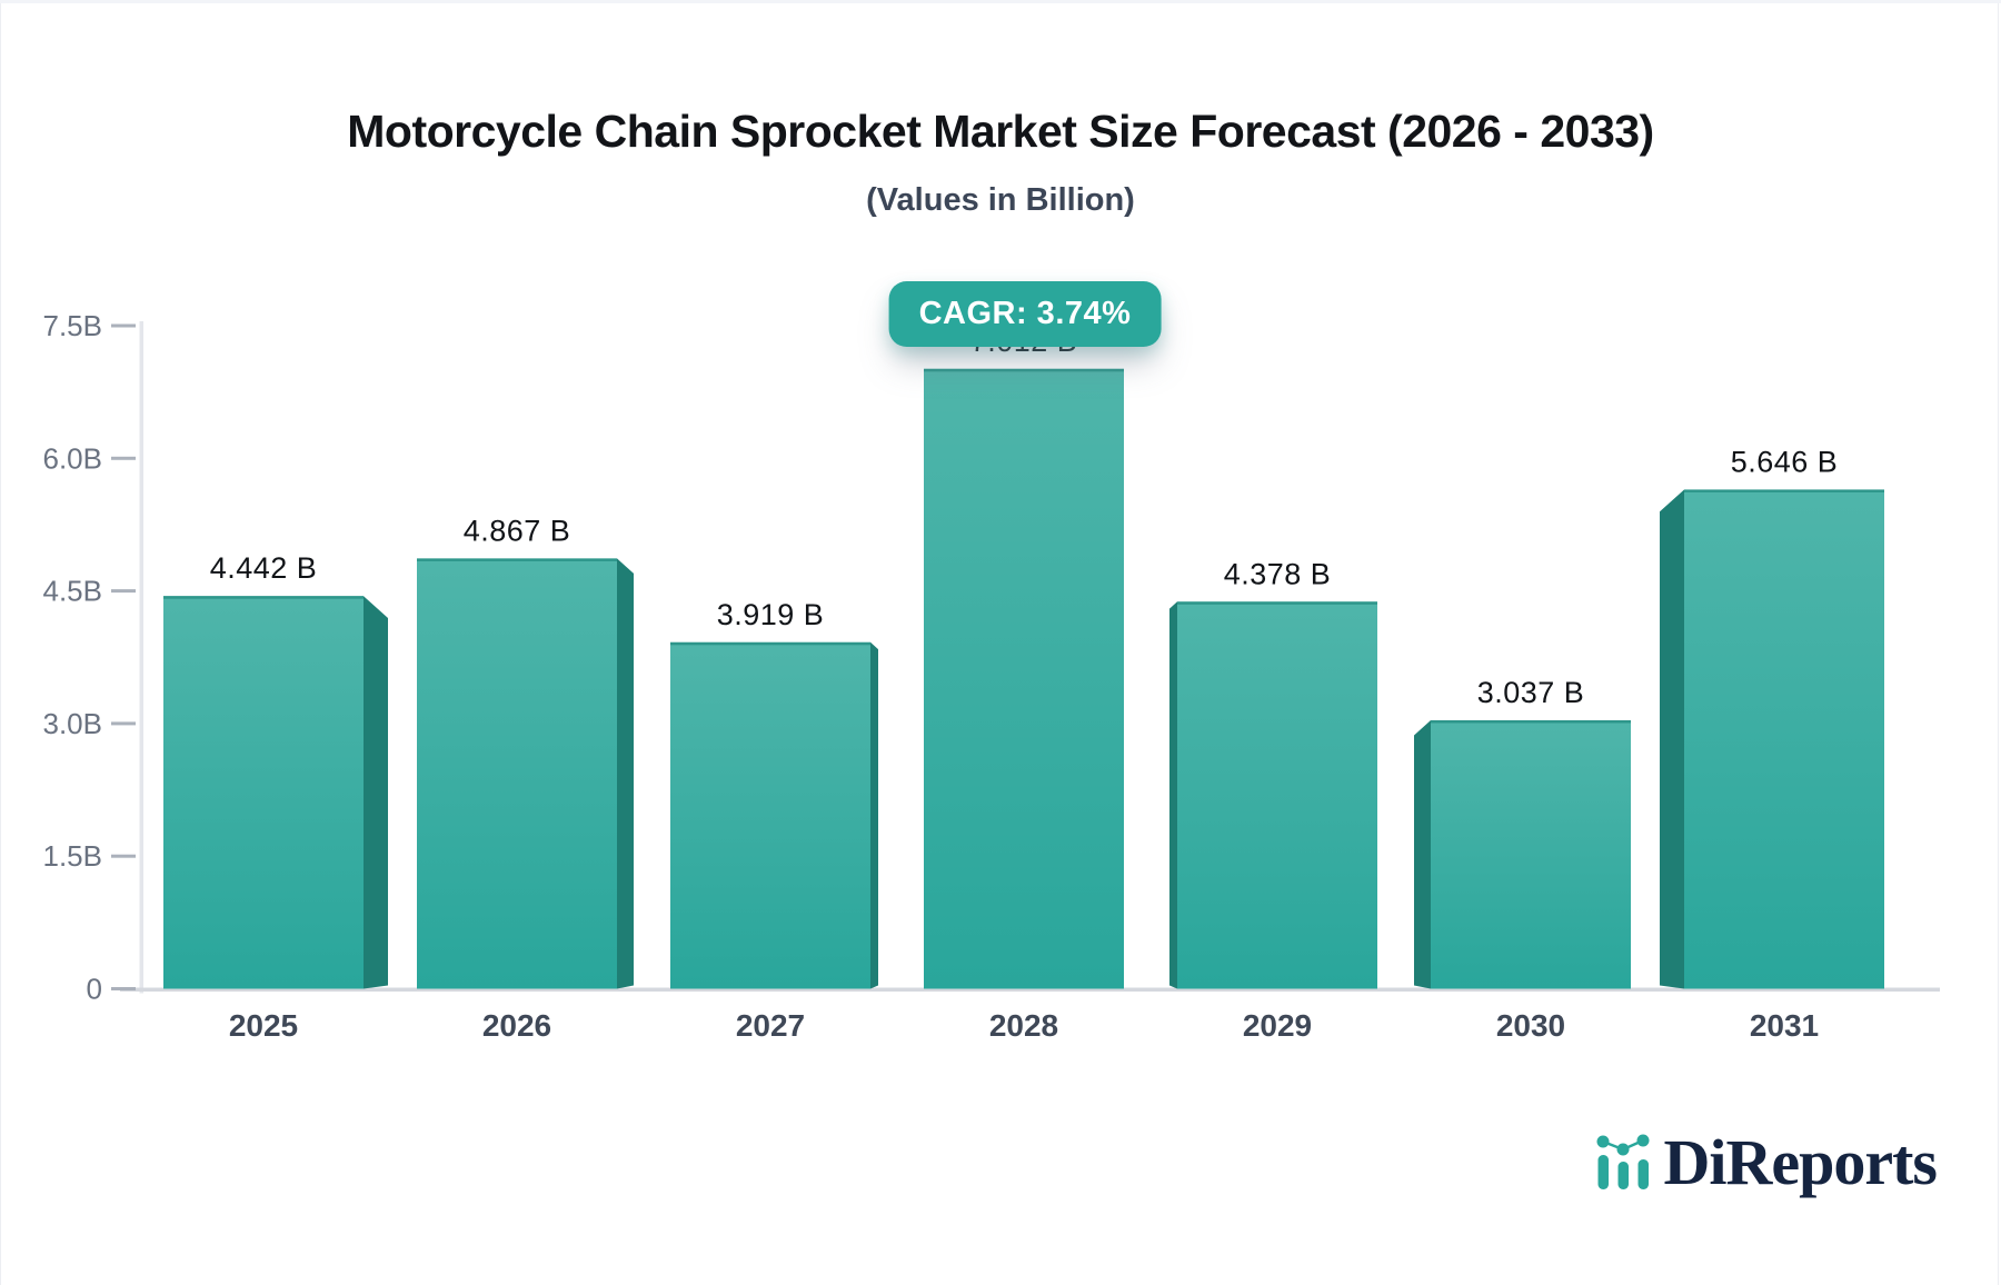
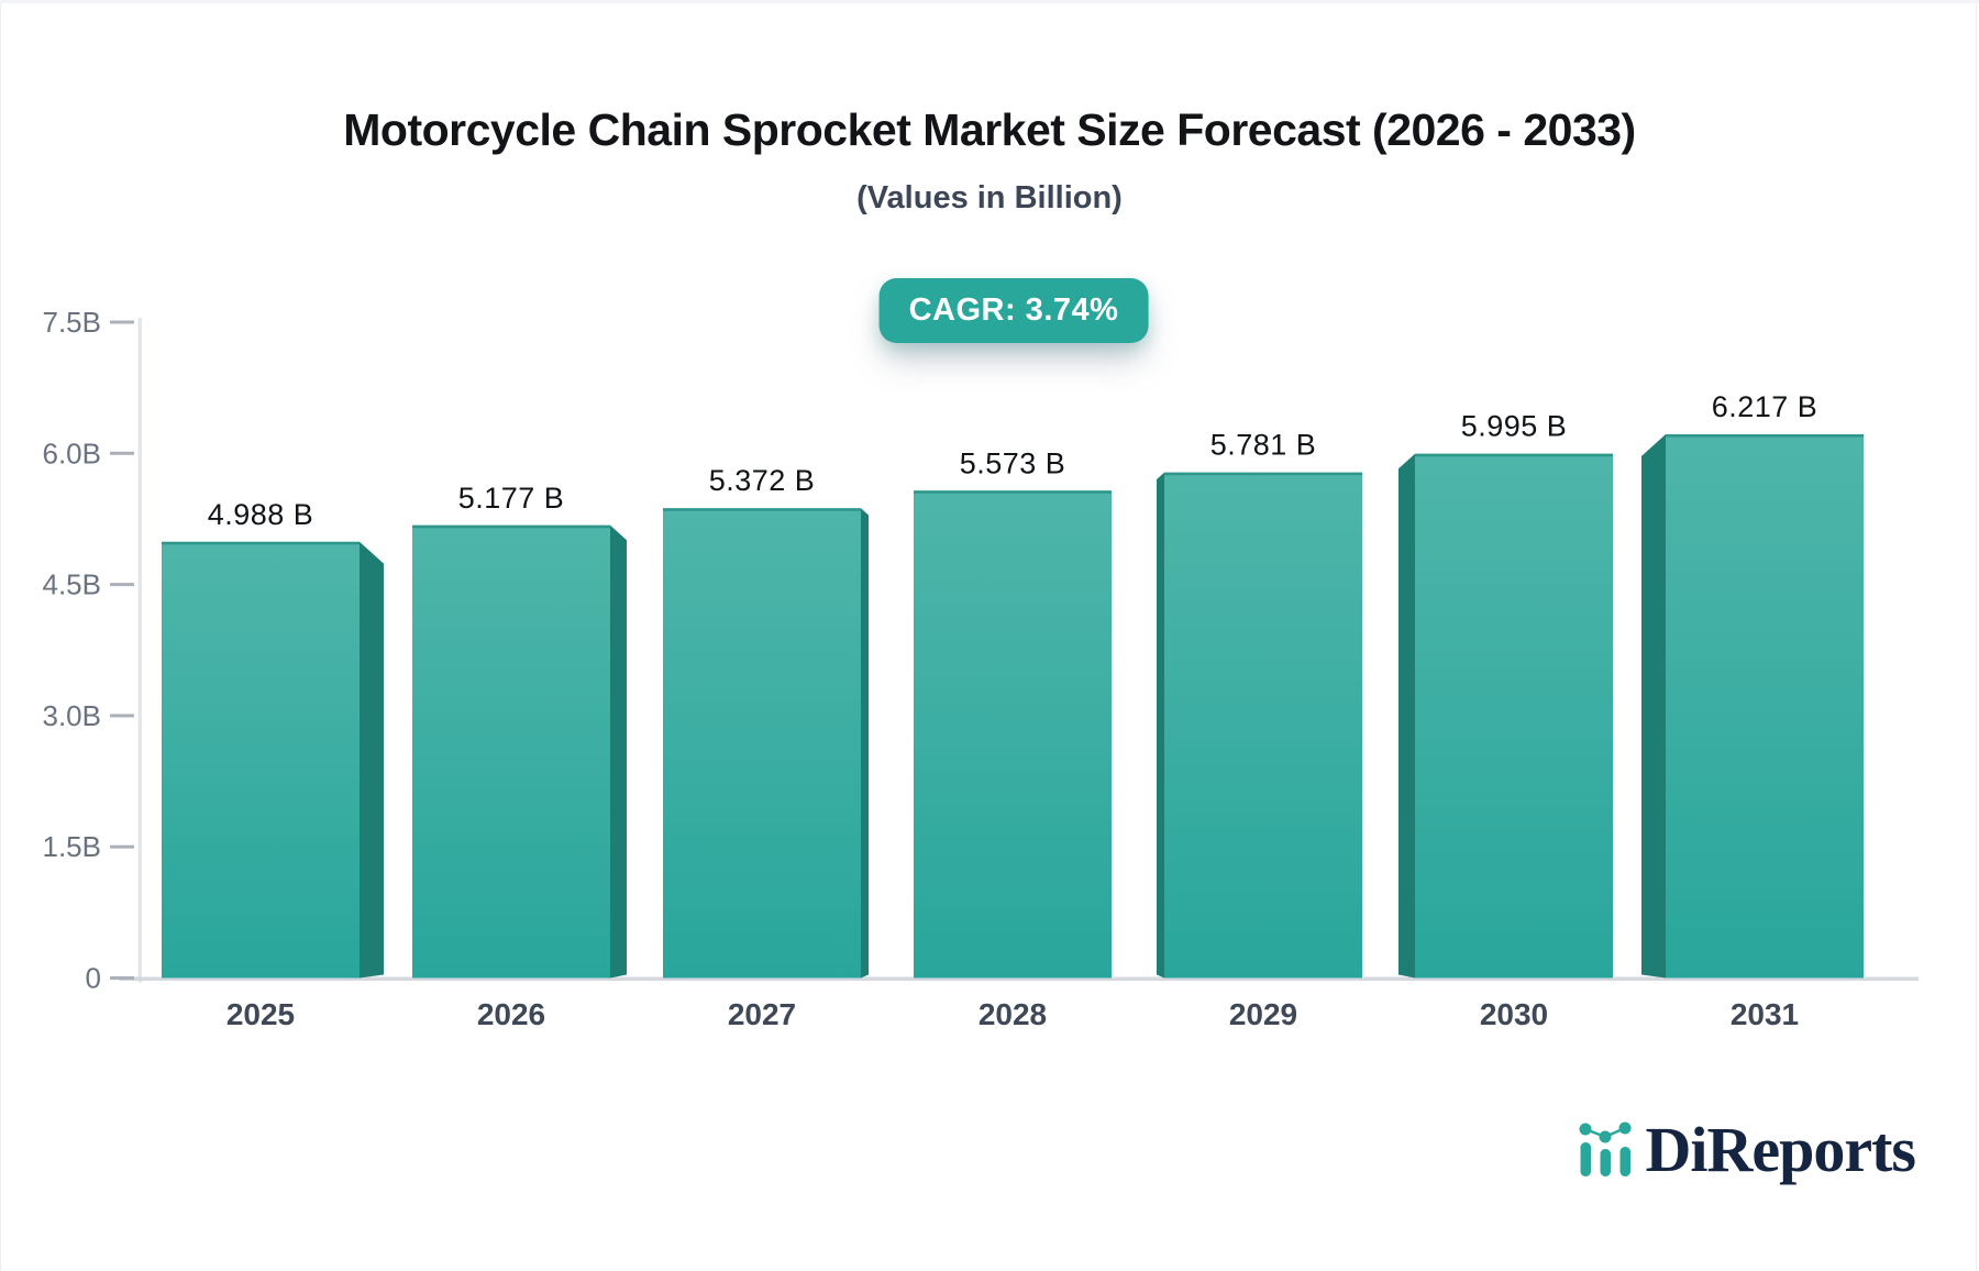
2025: 4.442 -> 4.988
2026: 4.867 -> 5.177
2027: 3.919 -> 5.372
2028: 7.012 -> 5.573
2029: 4.378 -> 5.781
2030: 3.037 -> 5.995
2031: 5.646 -> 6.217
